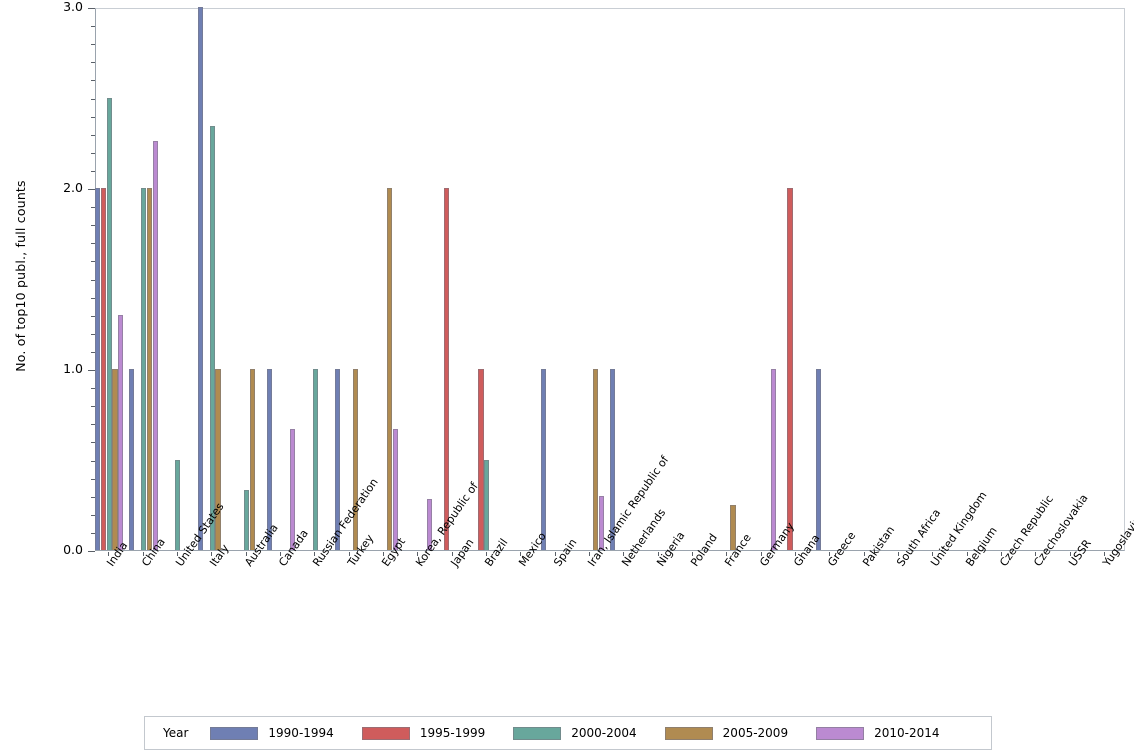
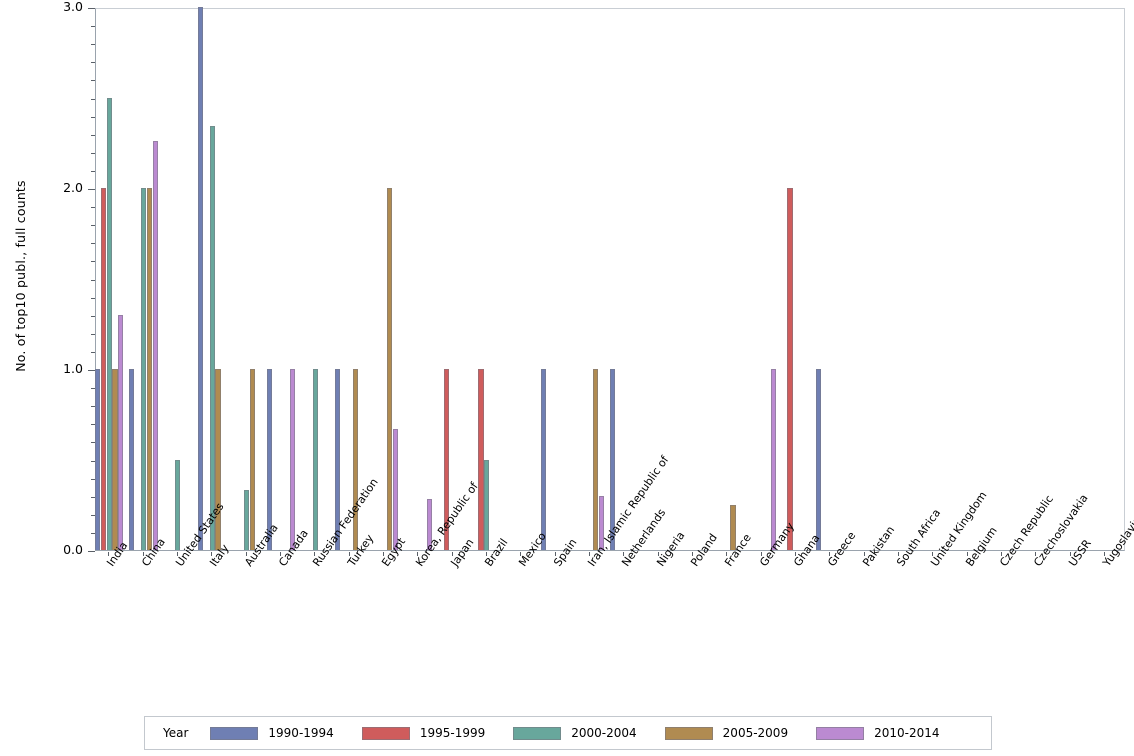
1990-1994/India: 2 -> 1
2010-2014/Canada: 0.67 -> 1.00
1995-1999/Japan: 2 -> 1
